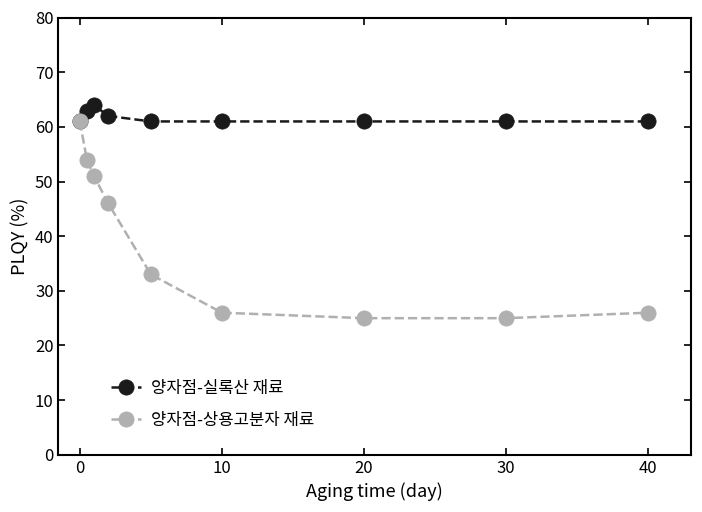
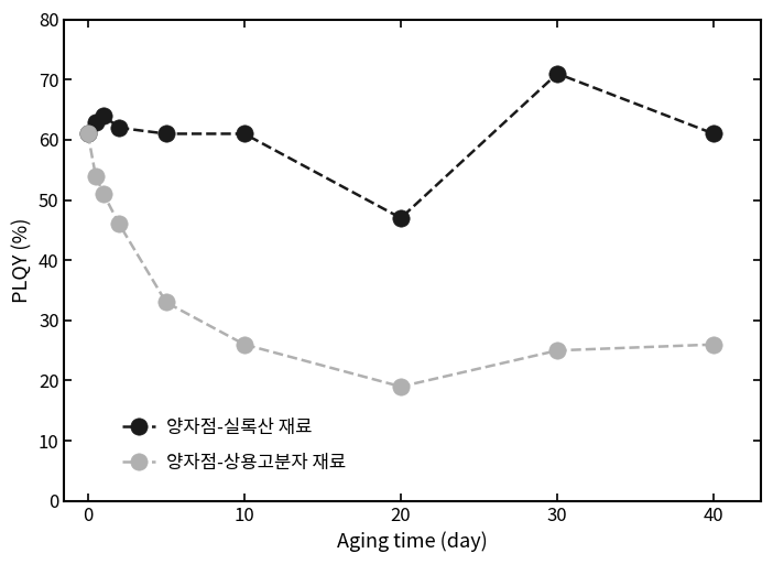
양자점-실록산 재료/20: 61 -> 47
양자점-상용고분자 재료/20: 25 -> 19
양자점-실록산 재료/30: 61 -> 71
